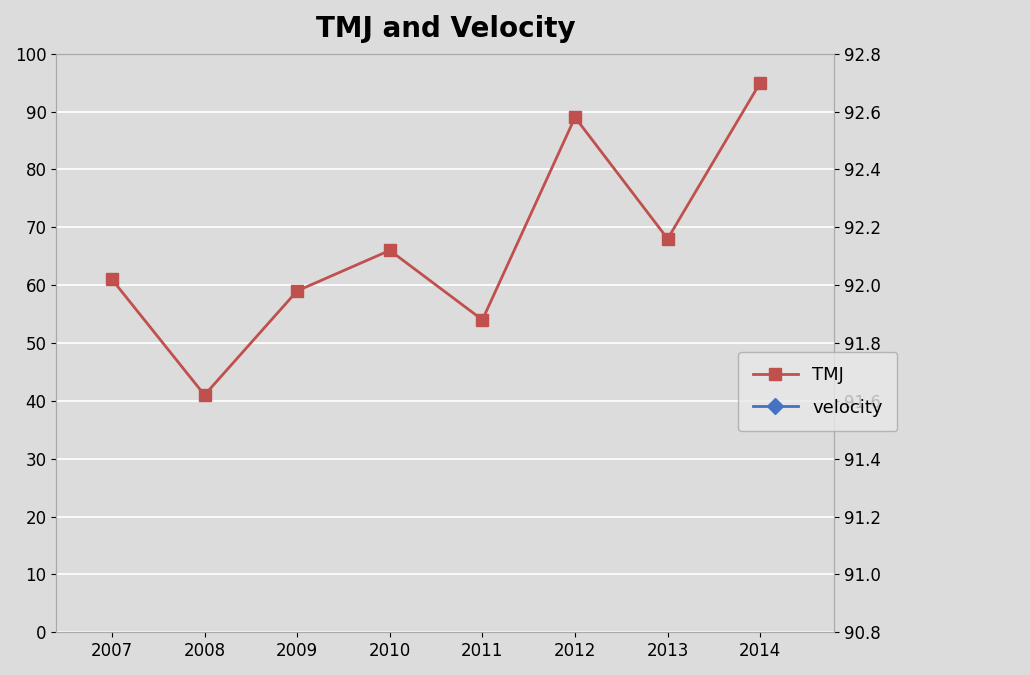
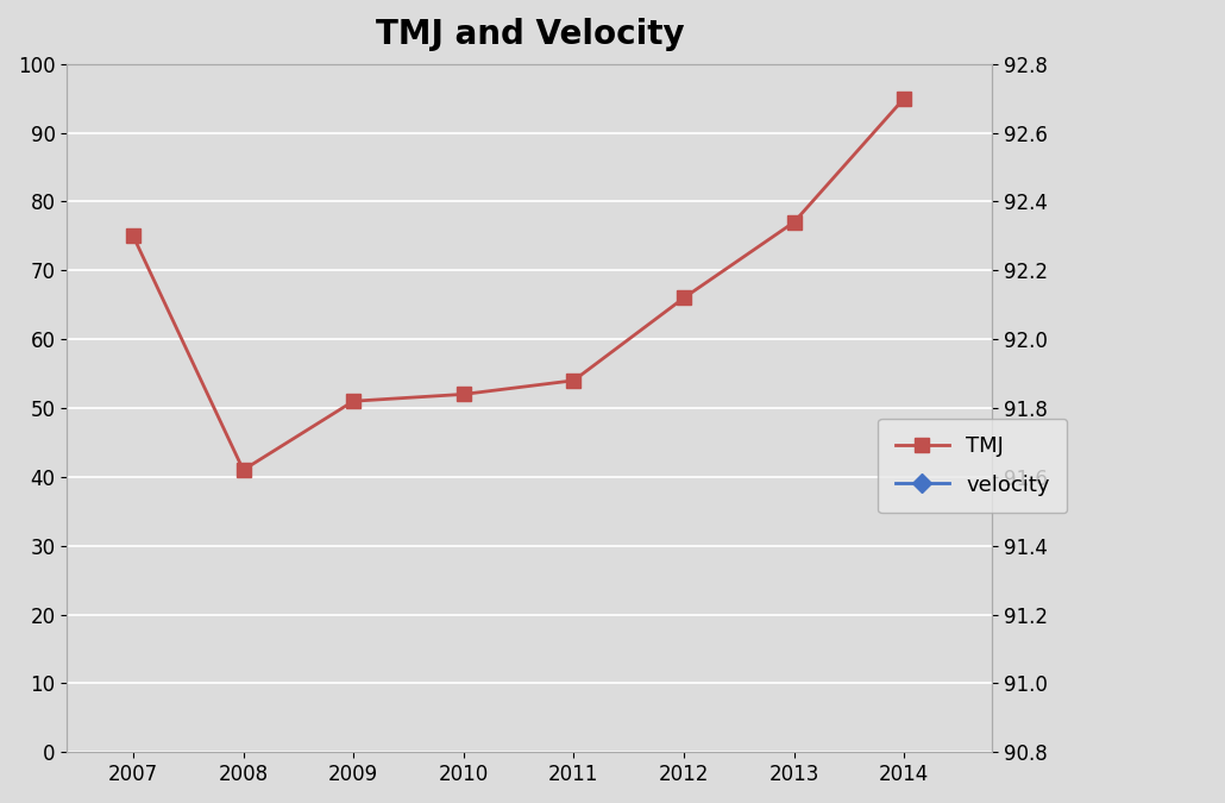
TMJ/2007: 61 -> 75
TMJ/2009: 59 -> 51
TMJ/2010: 66 -> 52
TMJ/2012: 89 -> 66
TMJ/2013: 68 -> 77
